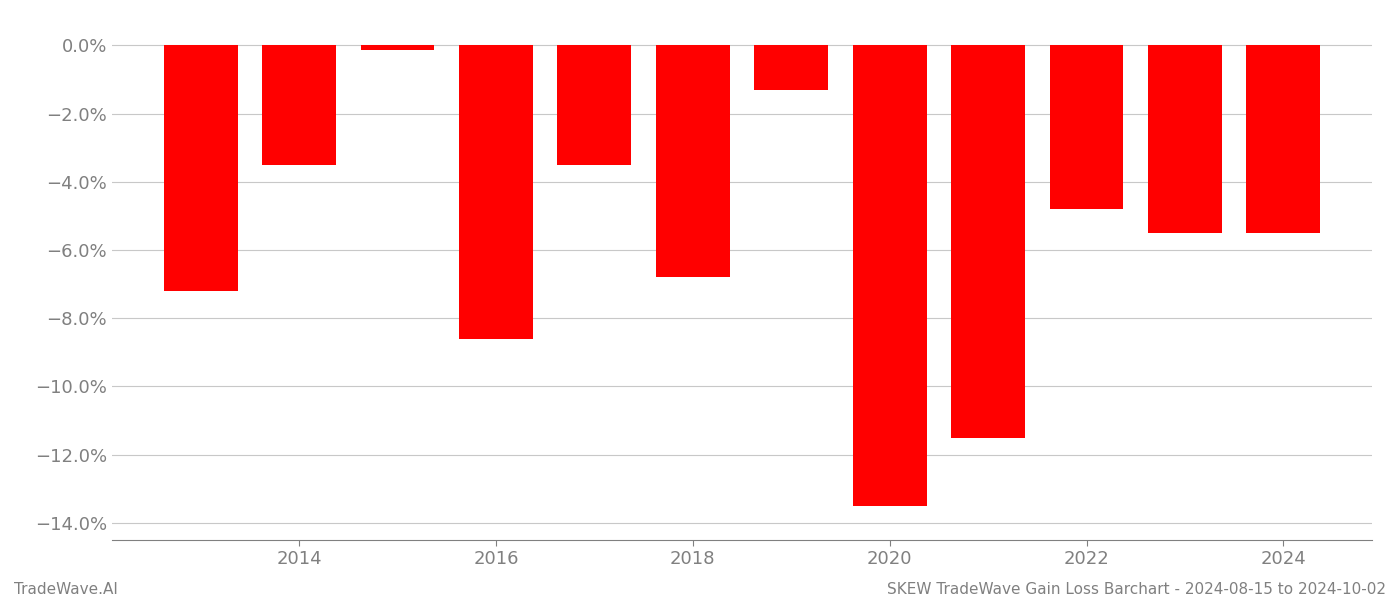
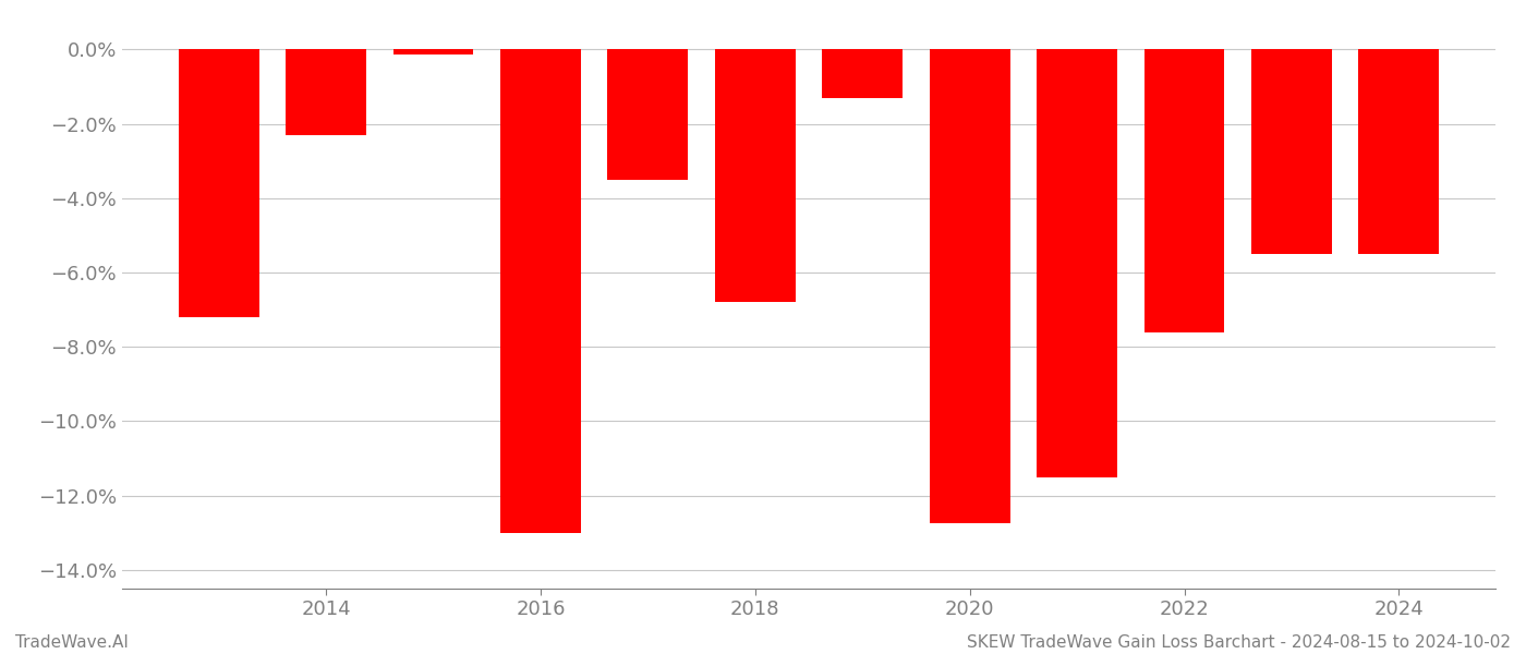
2014: -3.50% -> -2.30%
2016: -8.60% -> -13.00%
2020: -13.50% -> -12.75%
2022: -4.80% -> -7.60%
